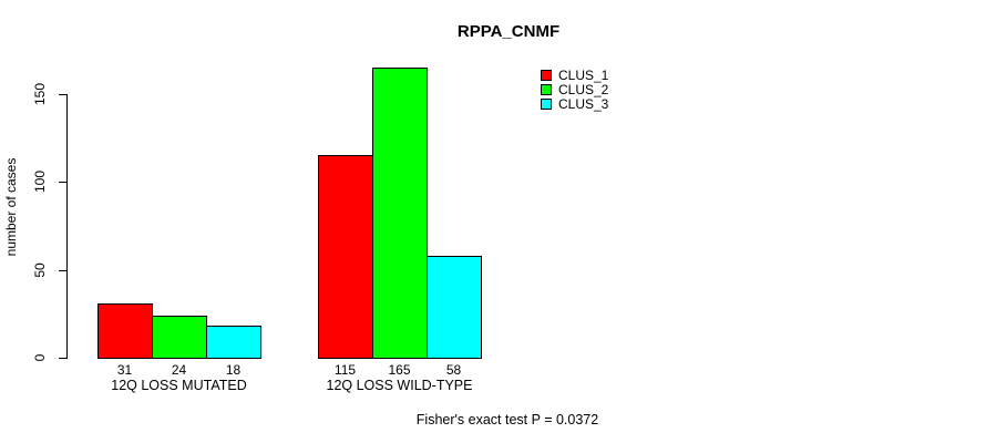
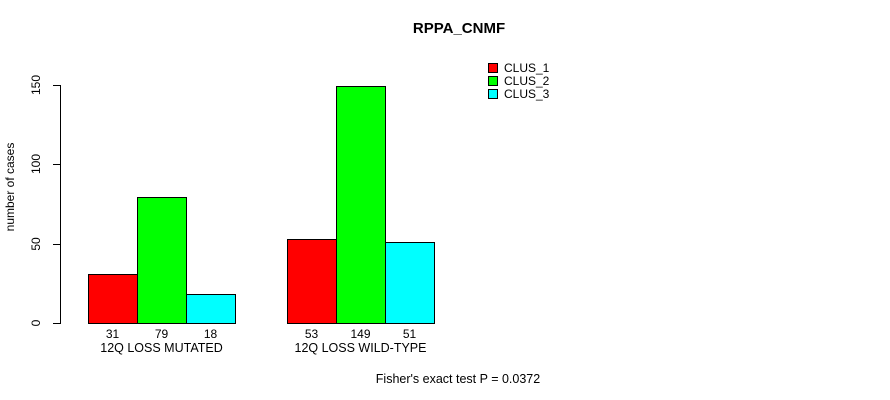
CLUS_2/12Q LOSS MUTATED: 24 -> 79
CLUS_1/12Q LOSS WILD-TYPE: 115 -> 53
CLUS_2/12Q LOSS WILD-TYPE: 165 -> 149
CLUS_3/12Q LOSS WILD-TYPE: 58 -> 51
